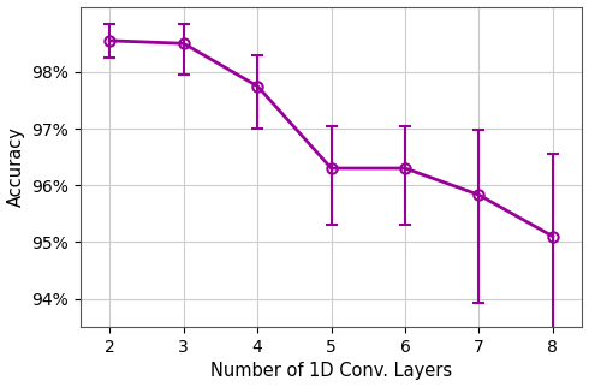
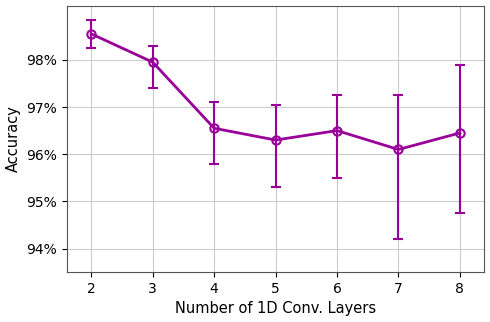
3: 98.50% -> 97.95%
4: 97.75% -> 96.55%
6: 96.30% -> 96.50%
7: 95.83% -> 96.10%
8: 95.10% -> 96.45%
